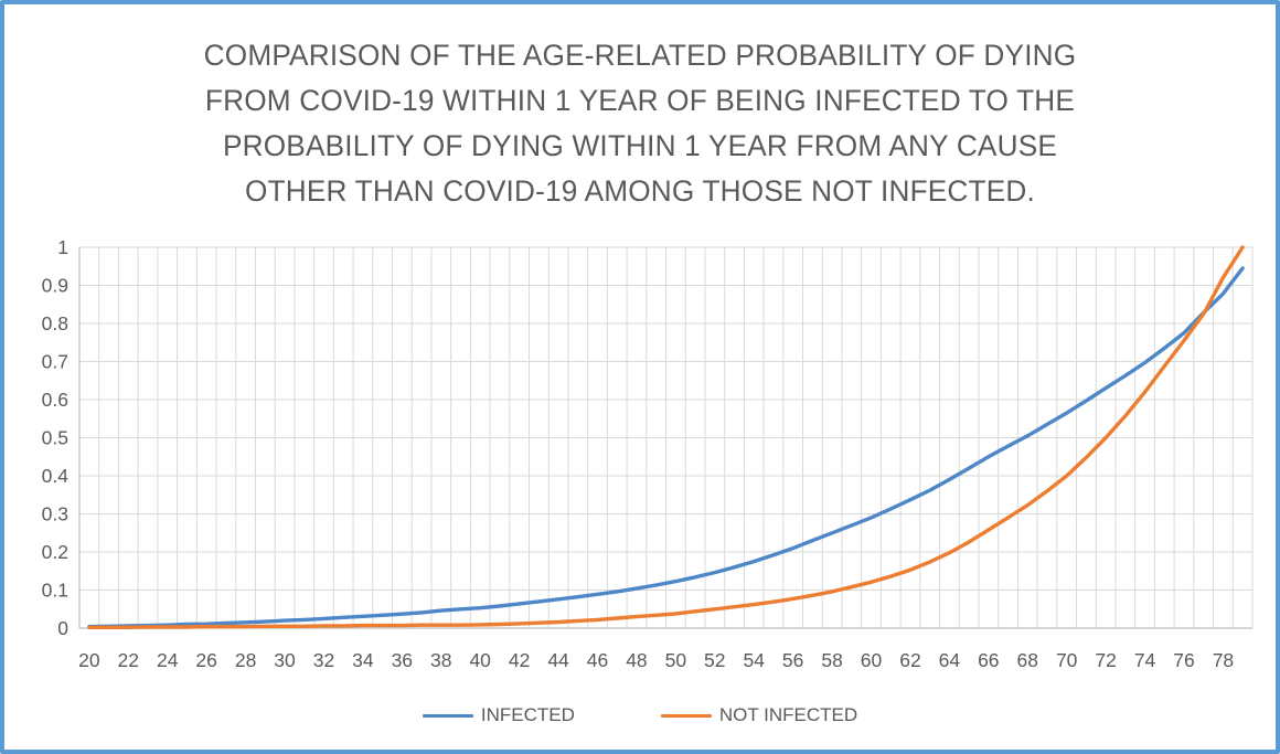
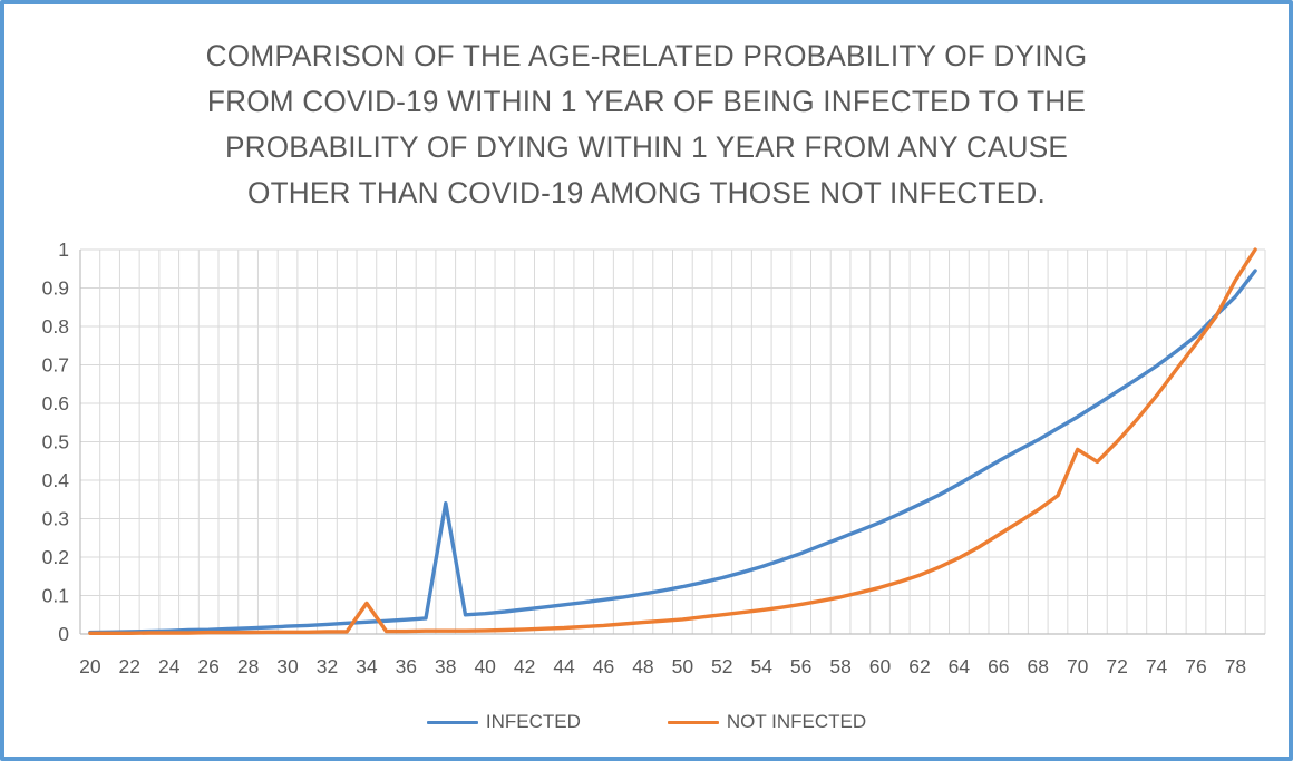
NOT INFECTED/34: 0.01 -> 0.08
INFECTED/38: 0.05 -> 0.34
NOT INFECTED/70: 0.40 -> 0.48
